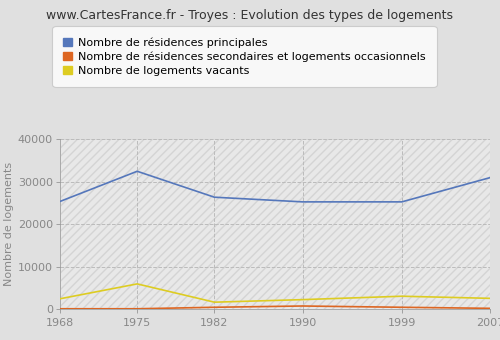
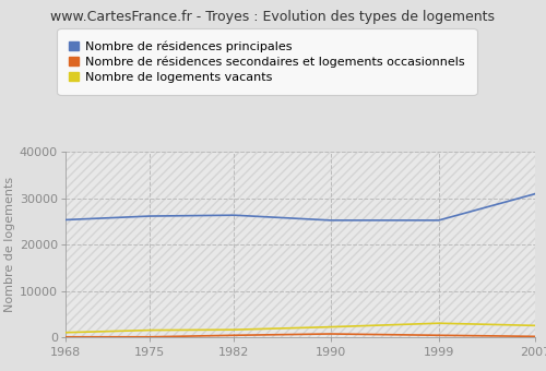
Nombre de logements vacants/1968: 2500 -> 1100
Nombre de résidences principales/1975: 32500 -> 26200
Nombre de logements vacants/1975: 6000 -> 1600
